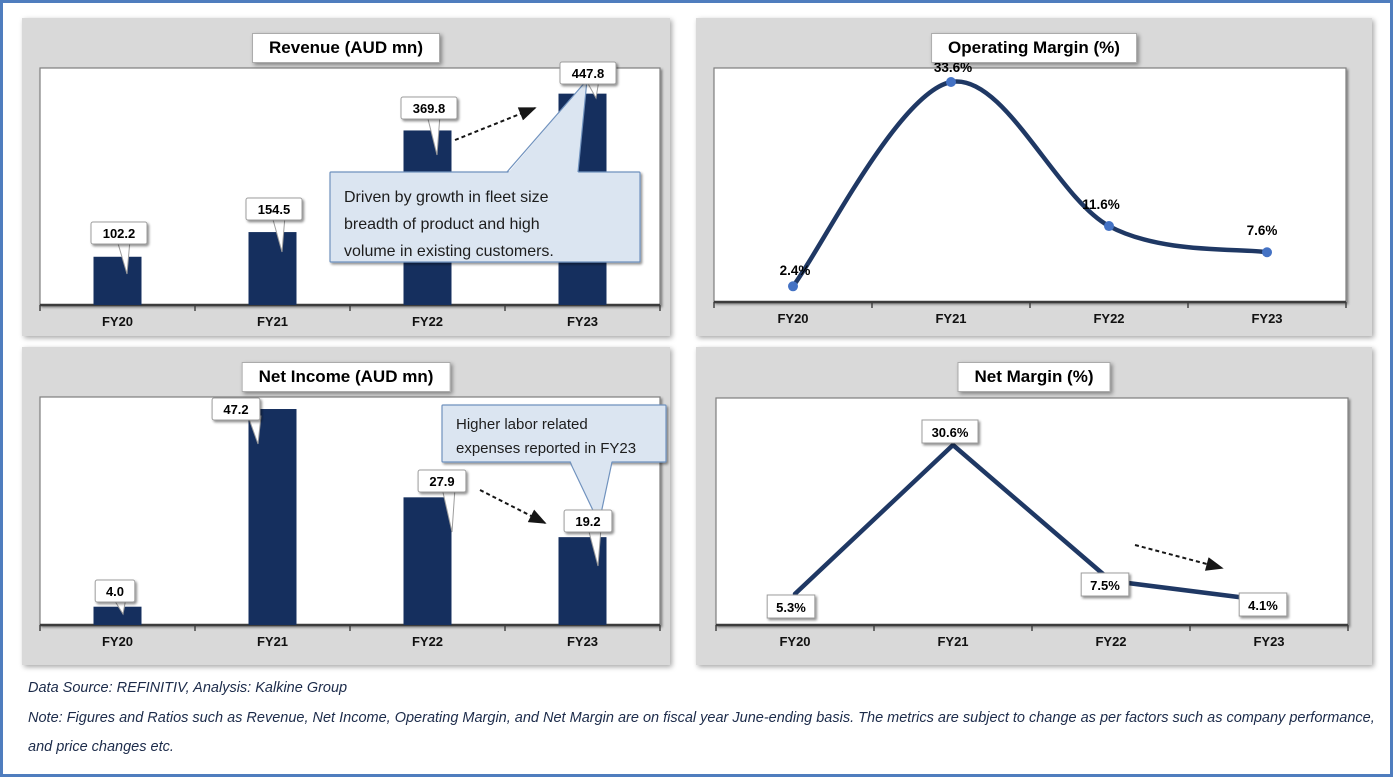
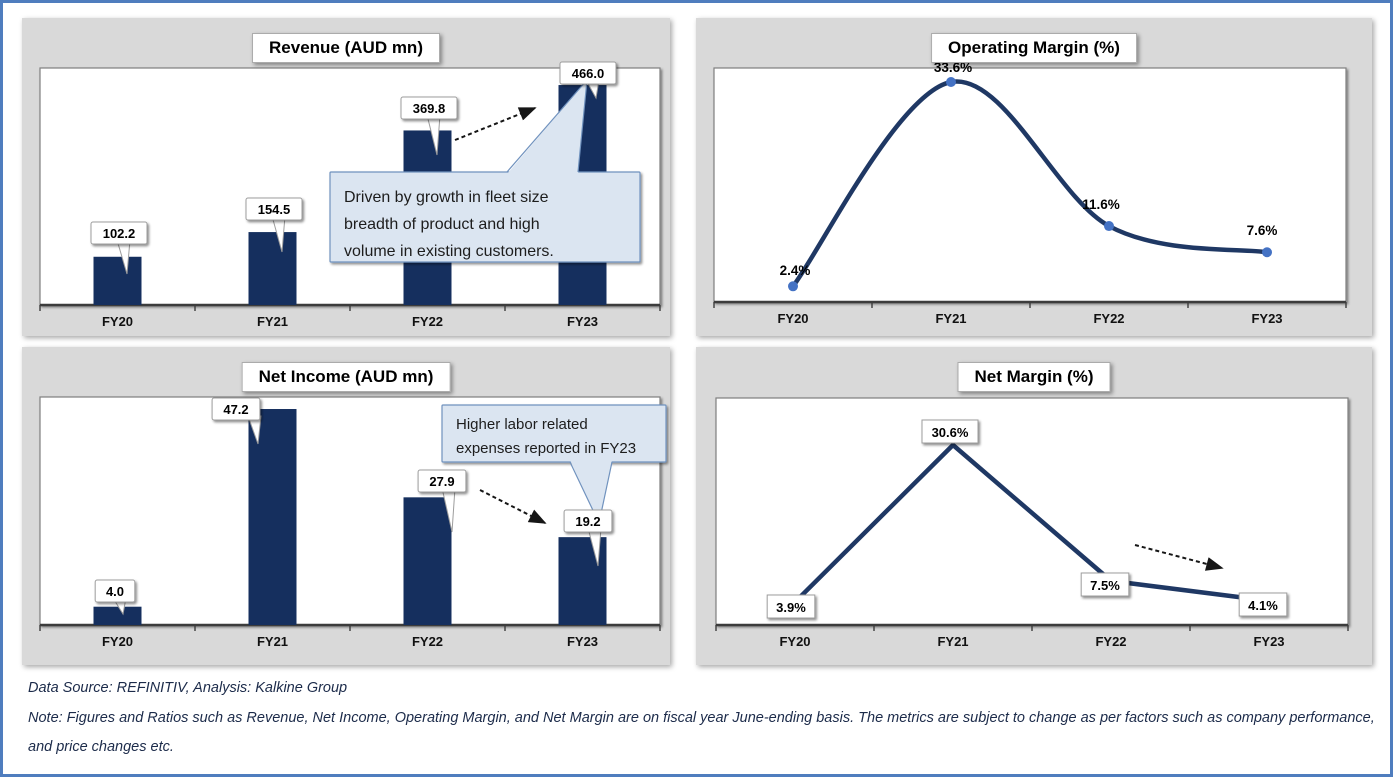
Revenue (AUD mn)/FY23: 447.8 -> 466.0
Net Margin (%)/FY20: 5.3% -> 3.9%
